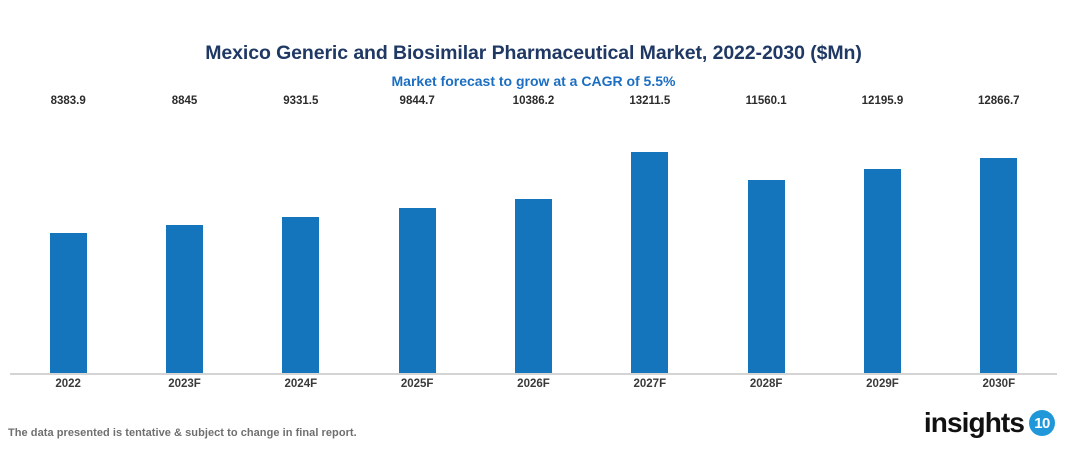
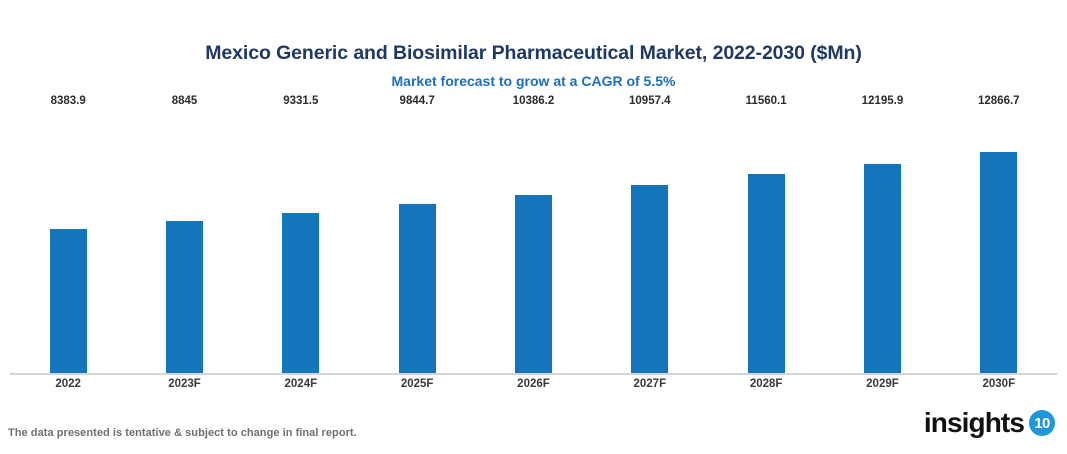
2027F: 13211.5 -> 10957.4
